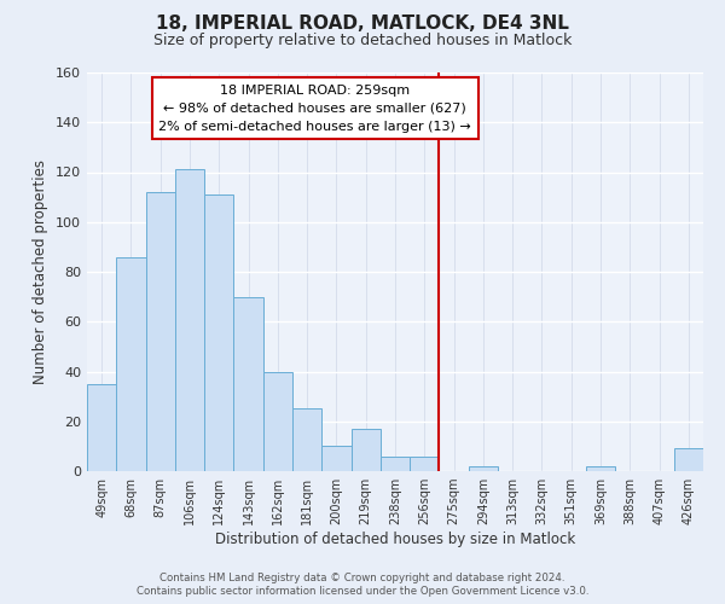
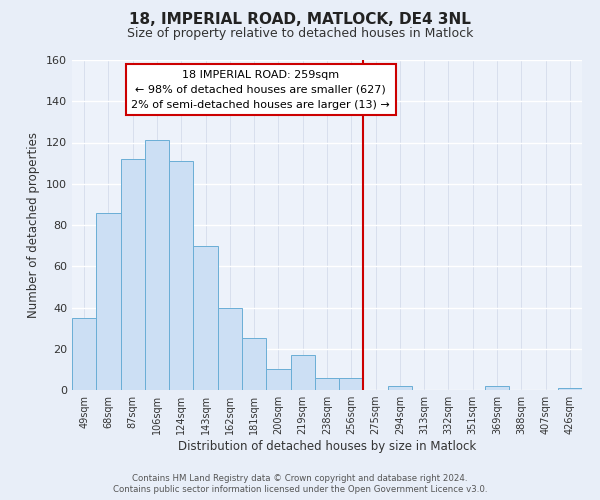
426sqm: 9 -> 1
